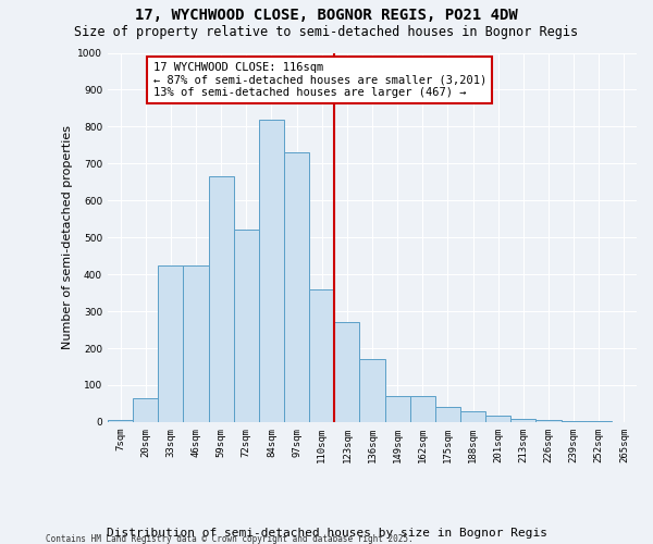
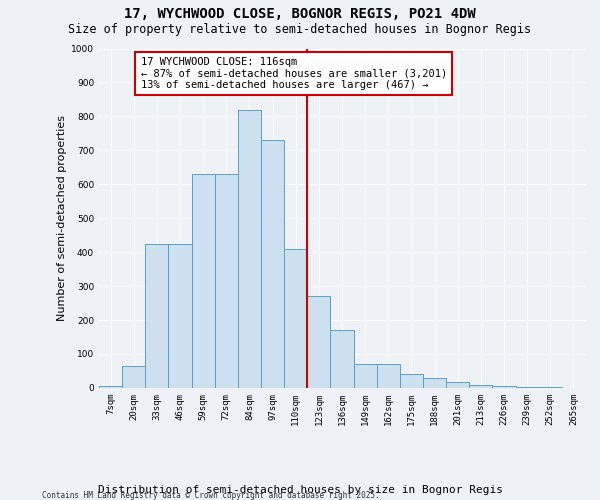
59sqm: 665 -> 630
72sqm: 520 -> 630
110sqm: 360 -> 410
